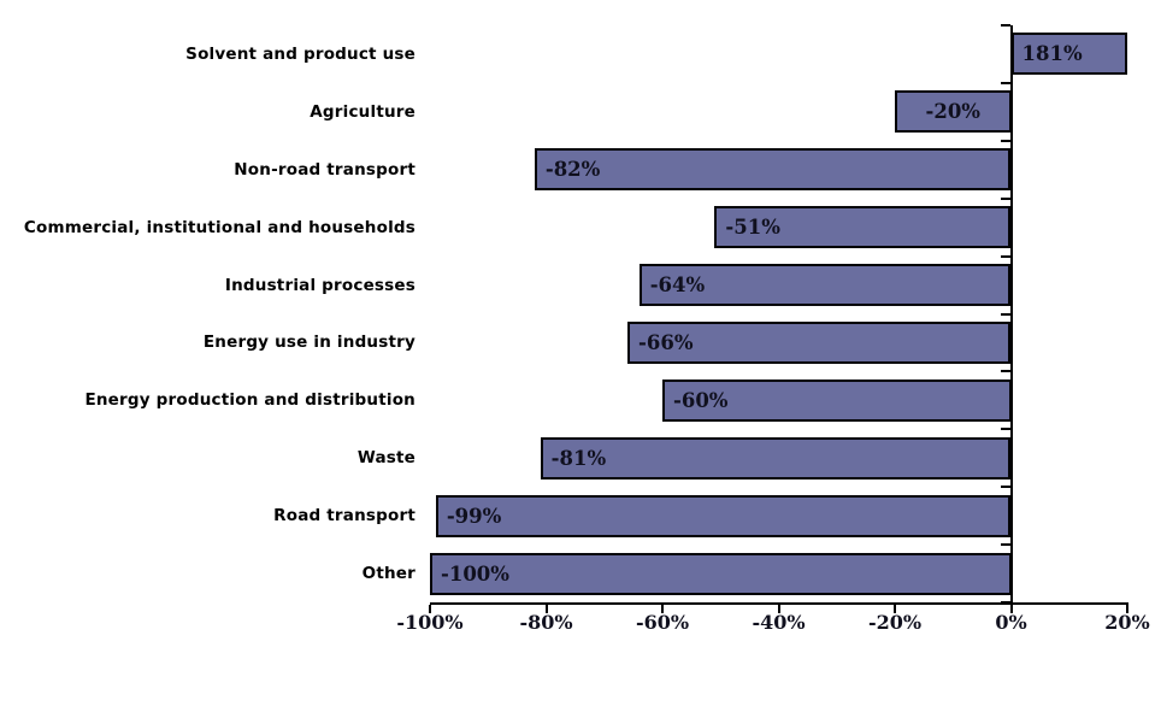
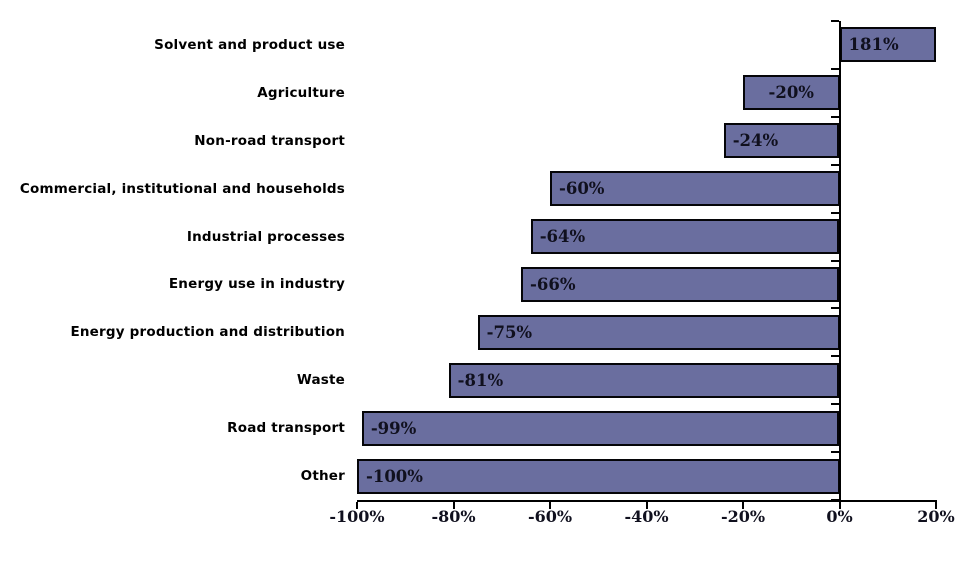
Non-road transport: -82% -> -24%
Commercial, institutional and households: -51% -> -60%
Energy production and distribution: -60% -> -75%
